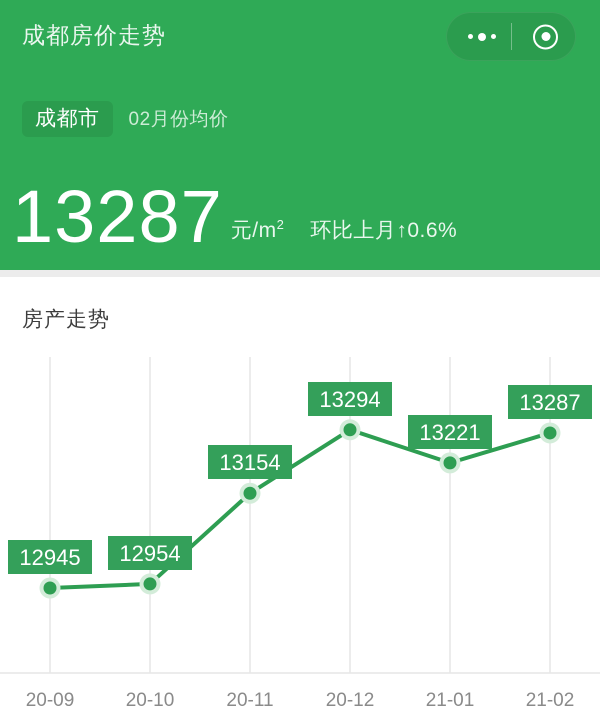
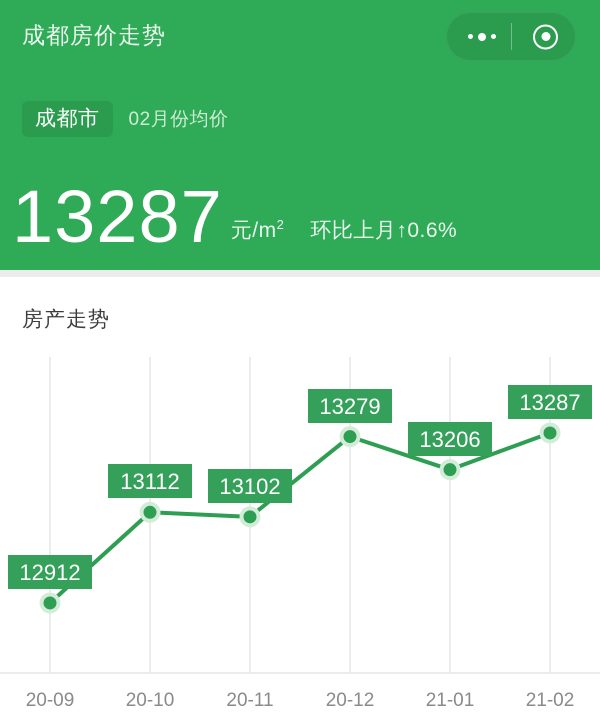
20-09: 12945 -> 12912
20-10: 12954 -> 13112
20-11: 13154 -> 13102
20-12: 13294 -> 13279
21-01: 13221 -> 13206
